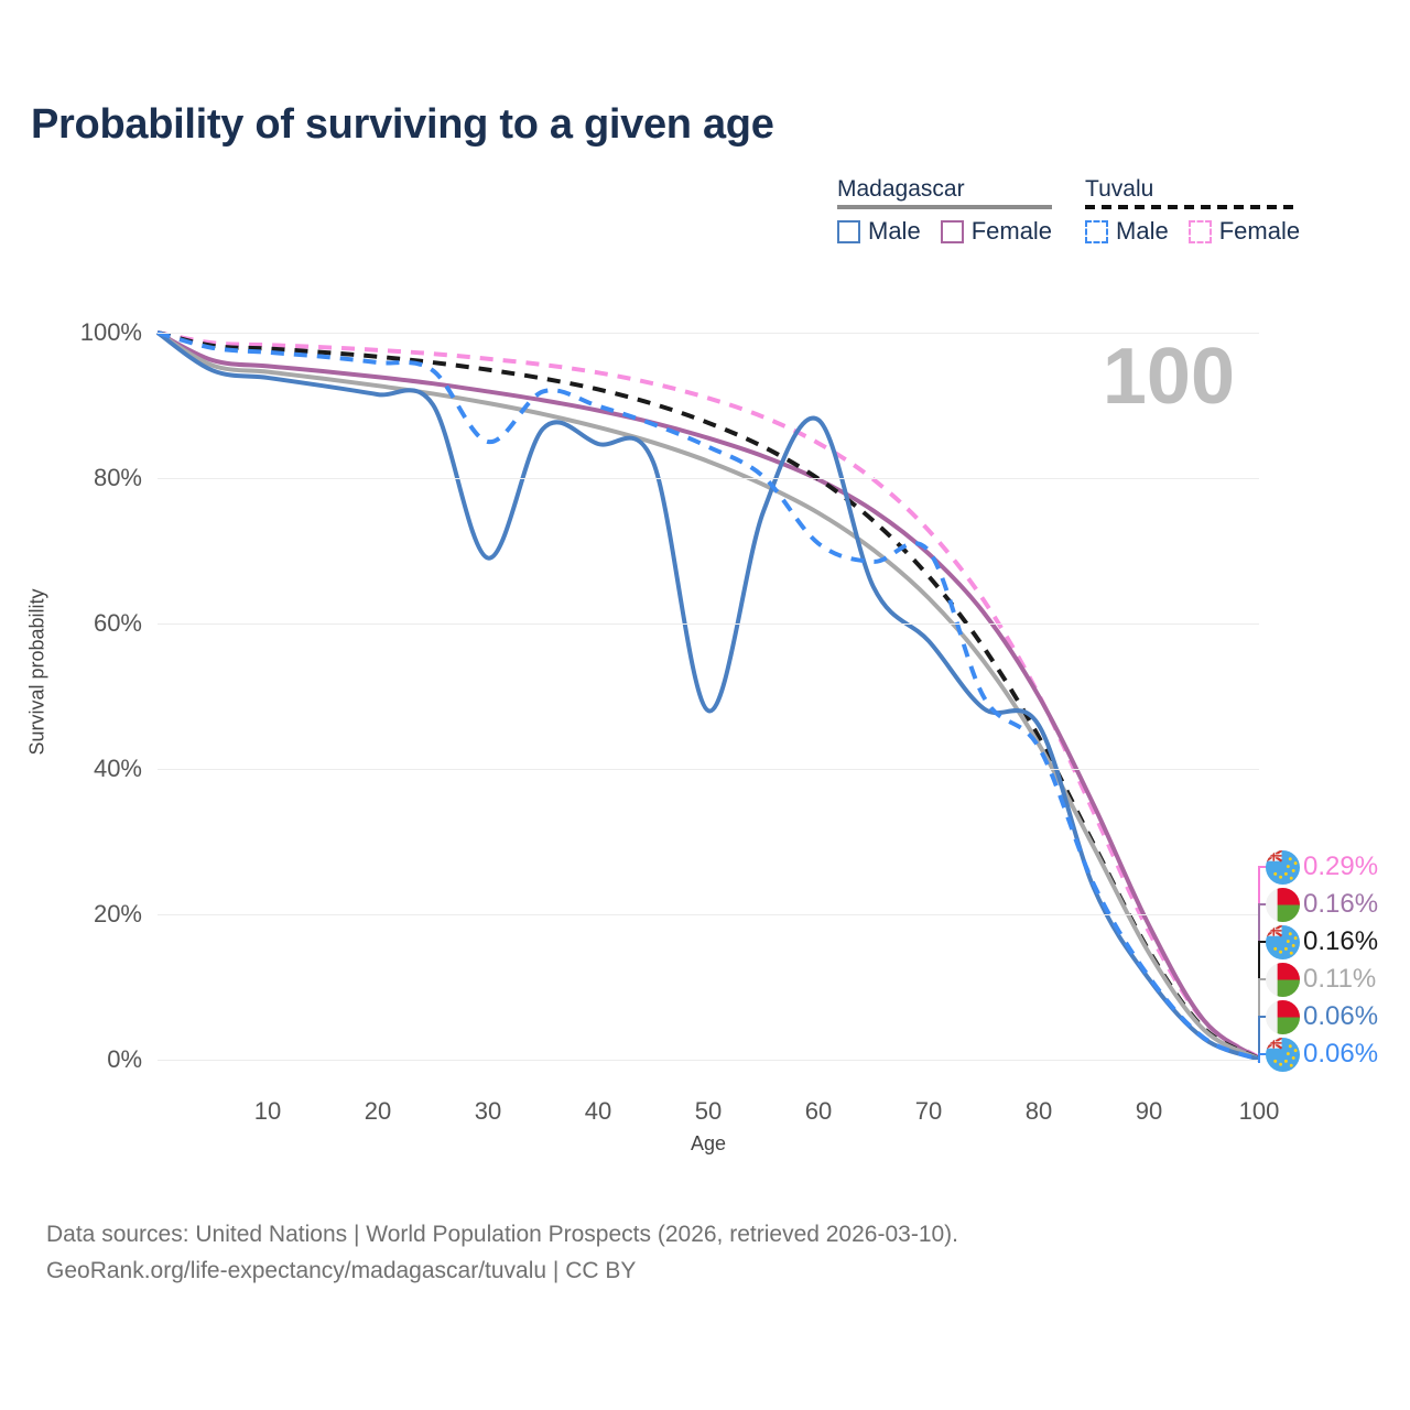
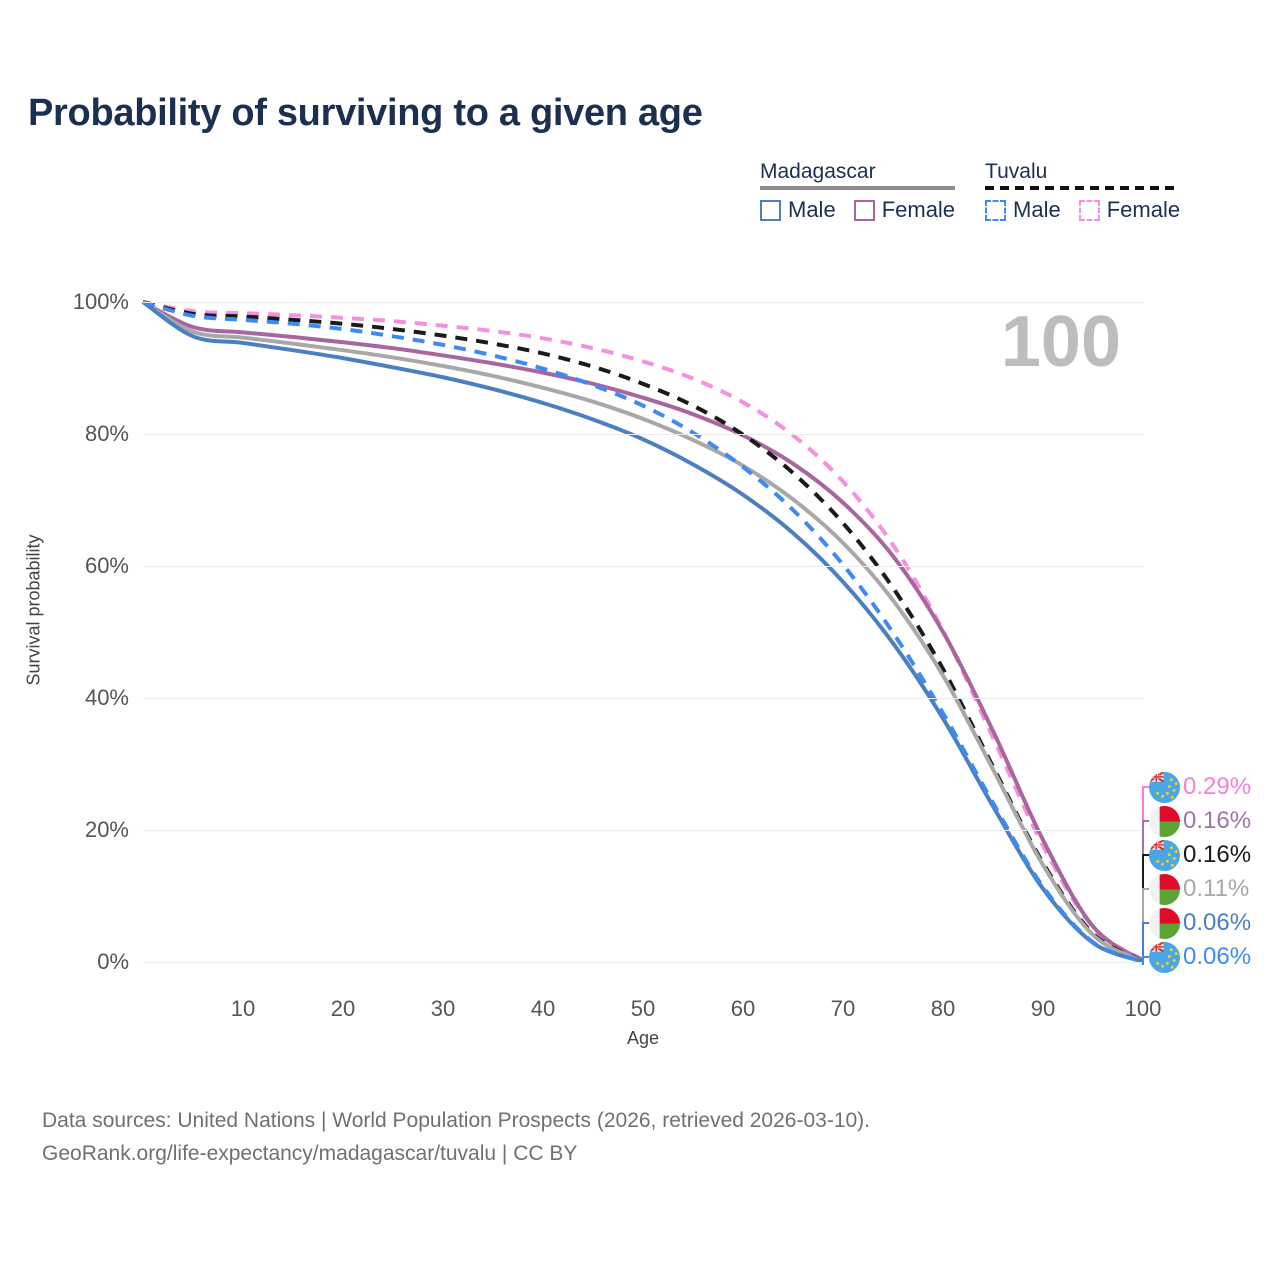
Madagascar Male/30: 69% -> 89%
Tuvalu Male/30: 85% -> 94%
Madagascar Male/50: 48% -> 79%
Madagascar Male/60: 88% -> 71%
Tuvalu Male/60: 71% -> 75%
Tuvalu Male/70: 70% -> 60%
Madagascar Male/80: 46% -> 37%
Tuvalu Male/80: 43% -> 38%
